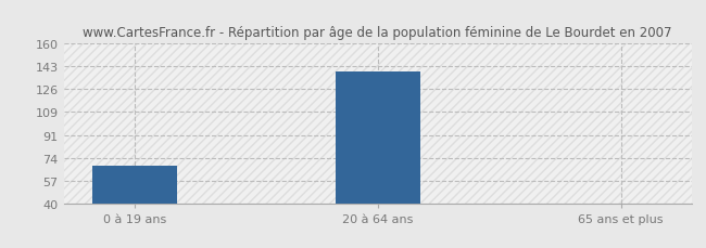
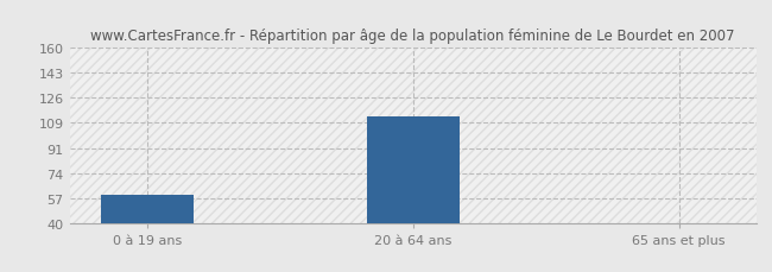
0 à 19 ans: 68 -> 59
20 à 64 ans: 139 -> 113
